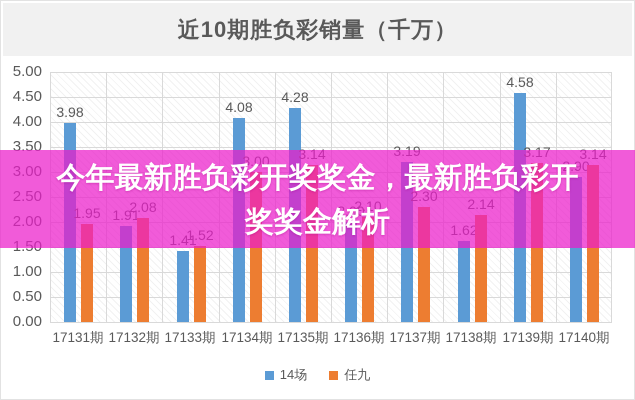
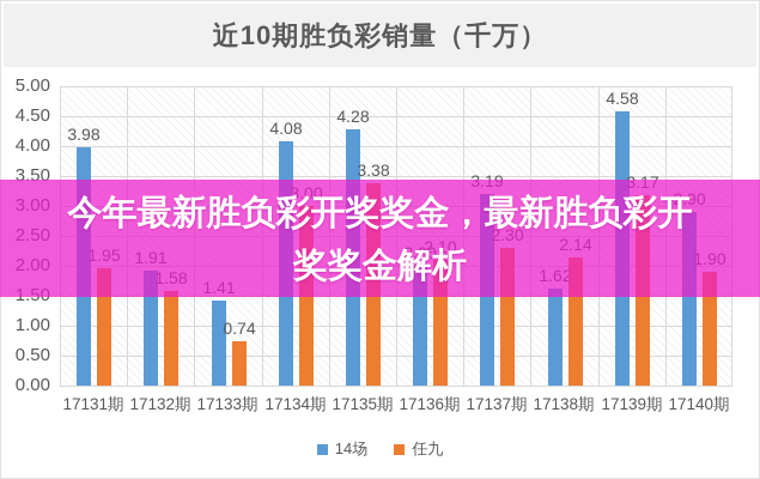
任九/17132期: 2.08 -> 1.58
任九/17133期: 1.52 -> 0.74
任九/17135期: 3.14 -> 3.38
任九/17140期: 3.14 -> 1.90
